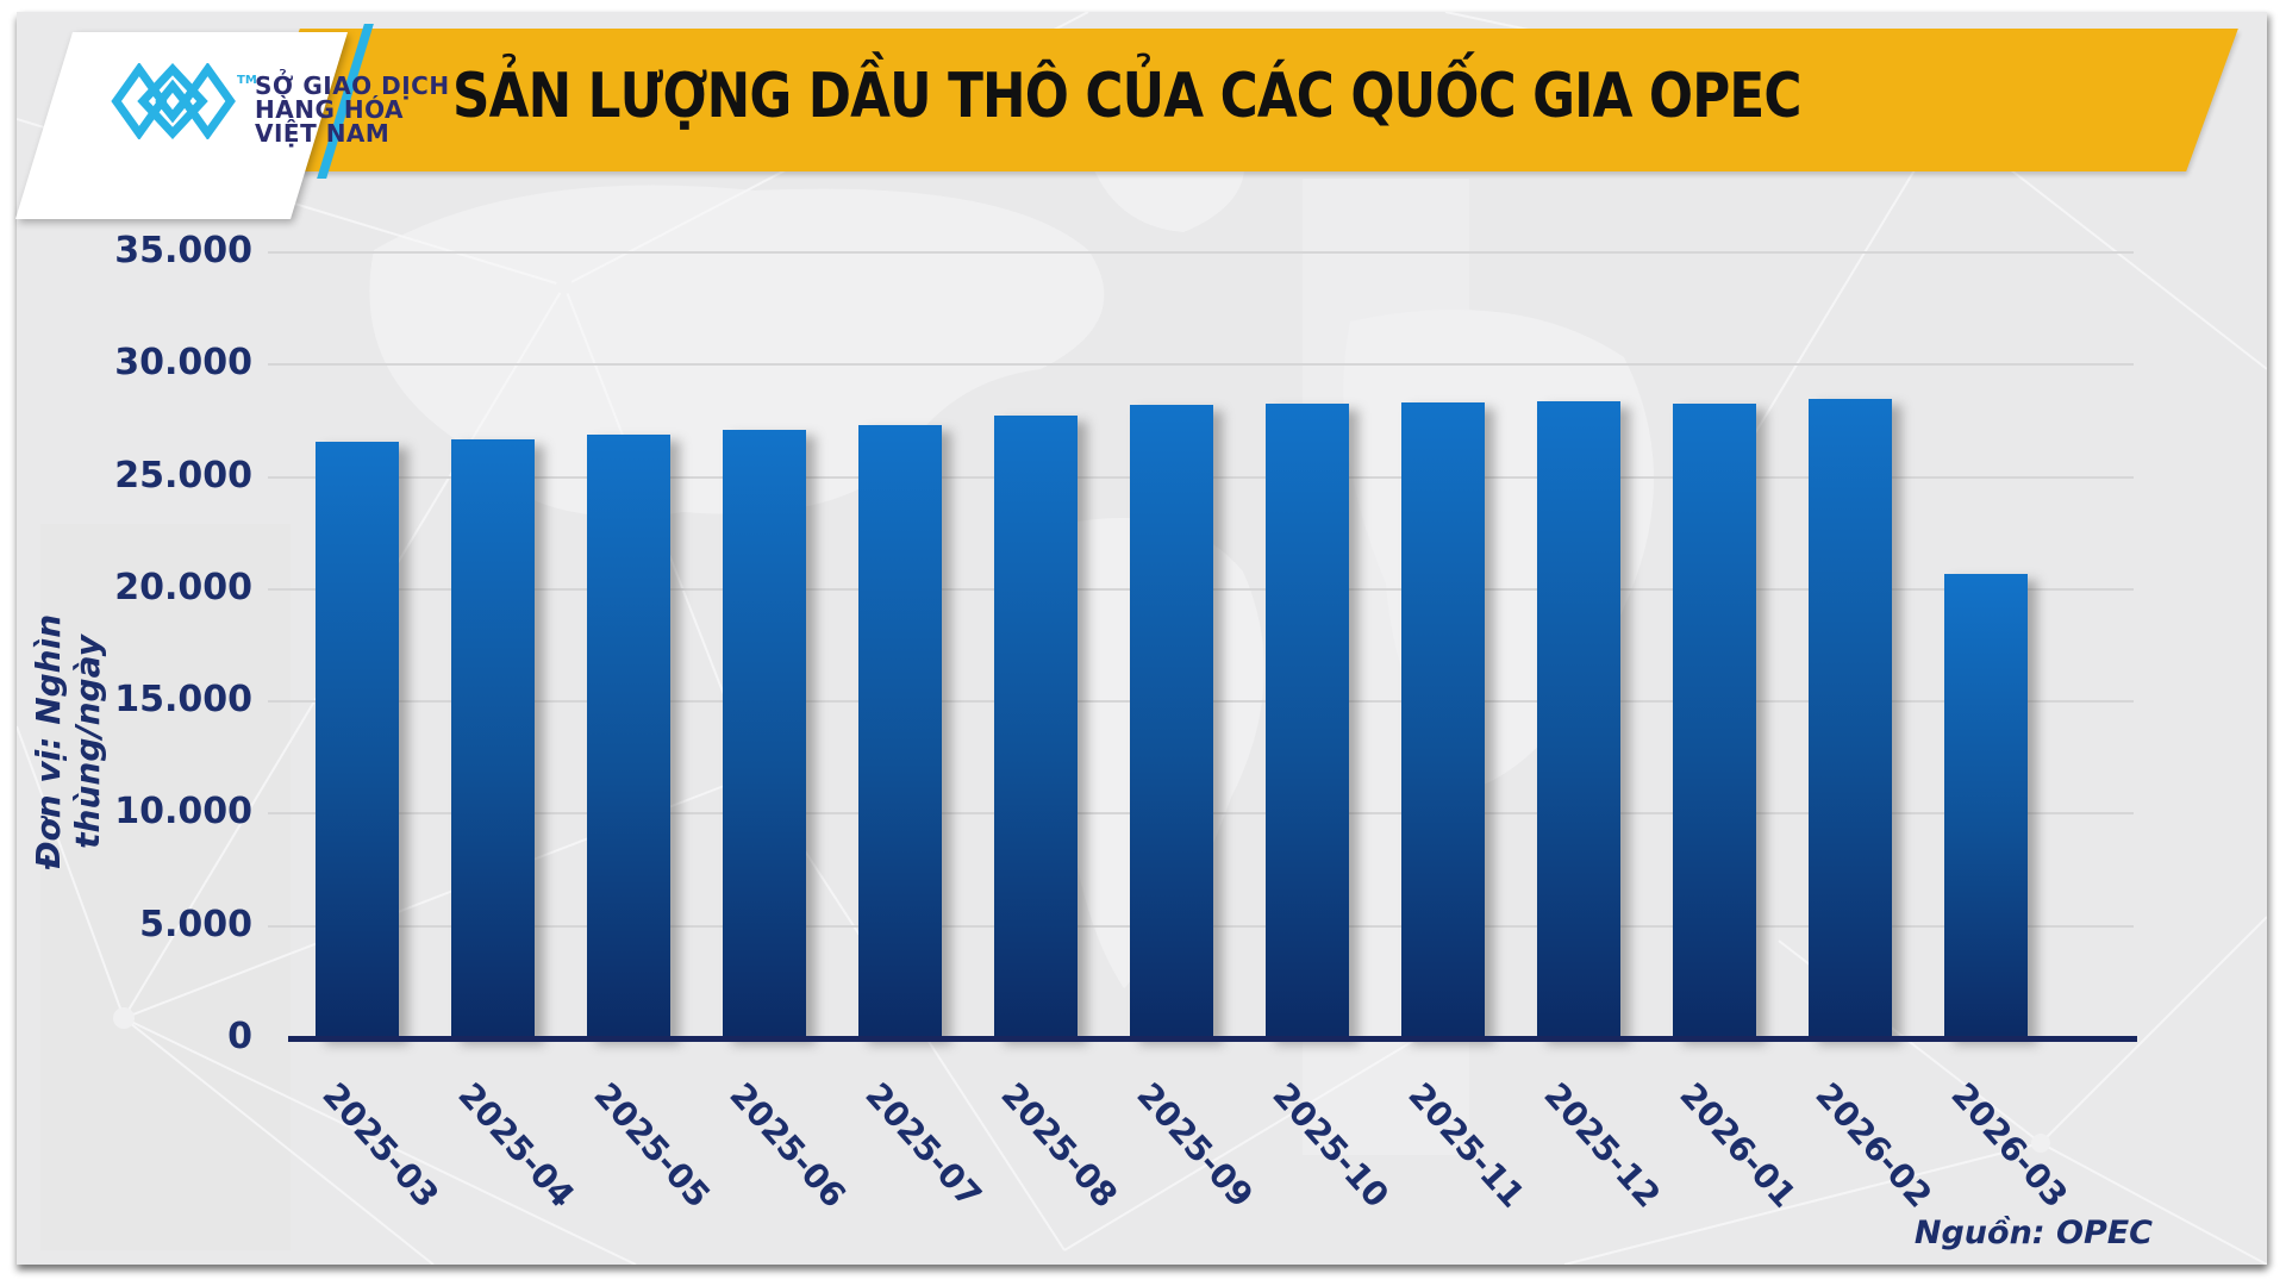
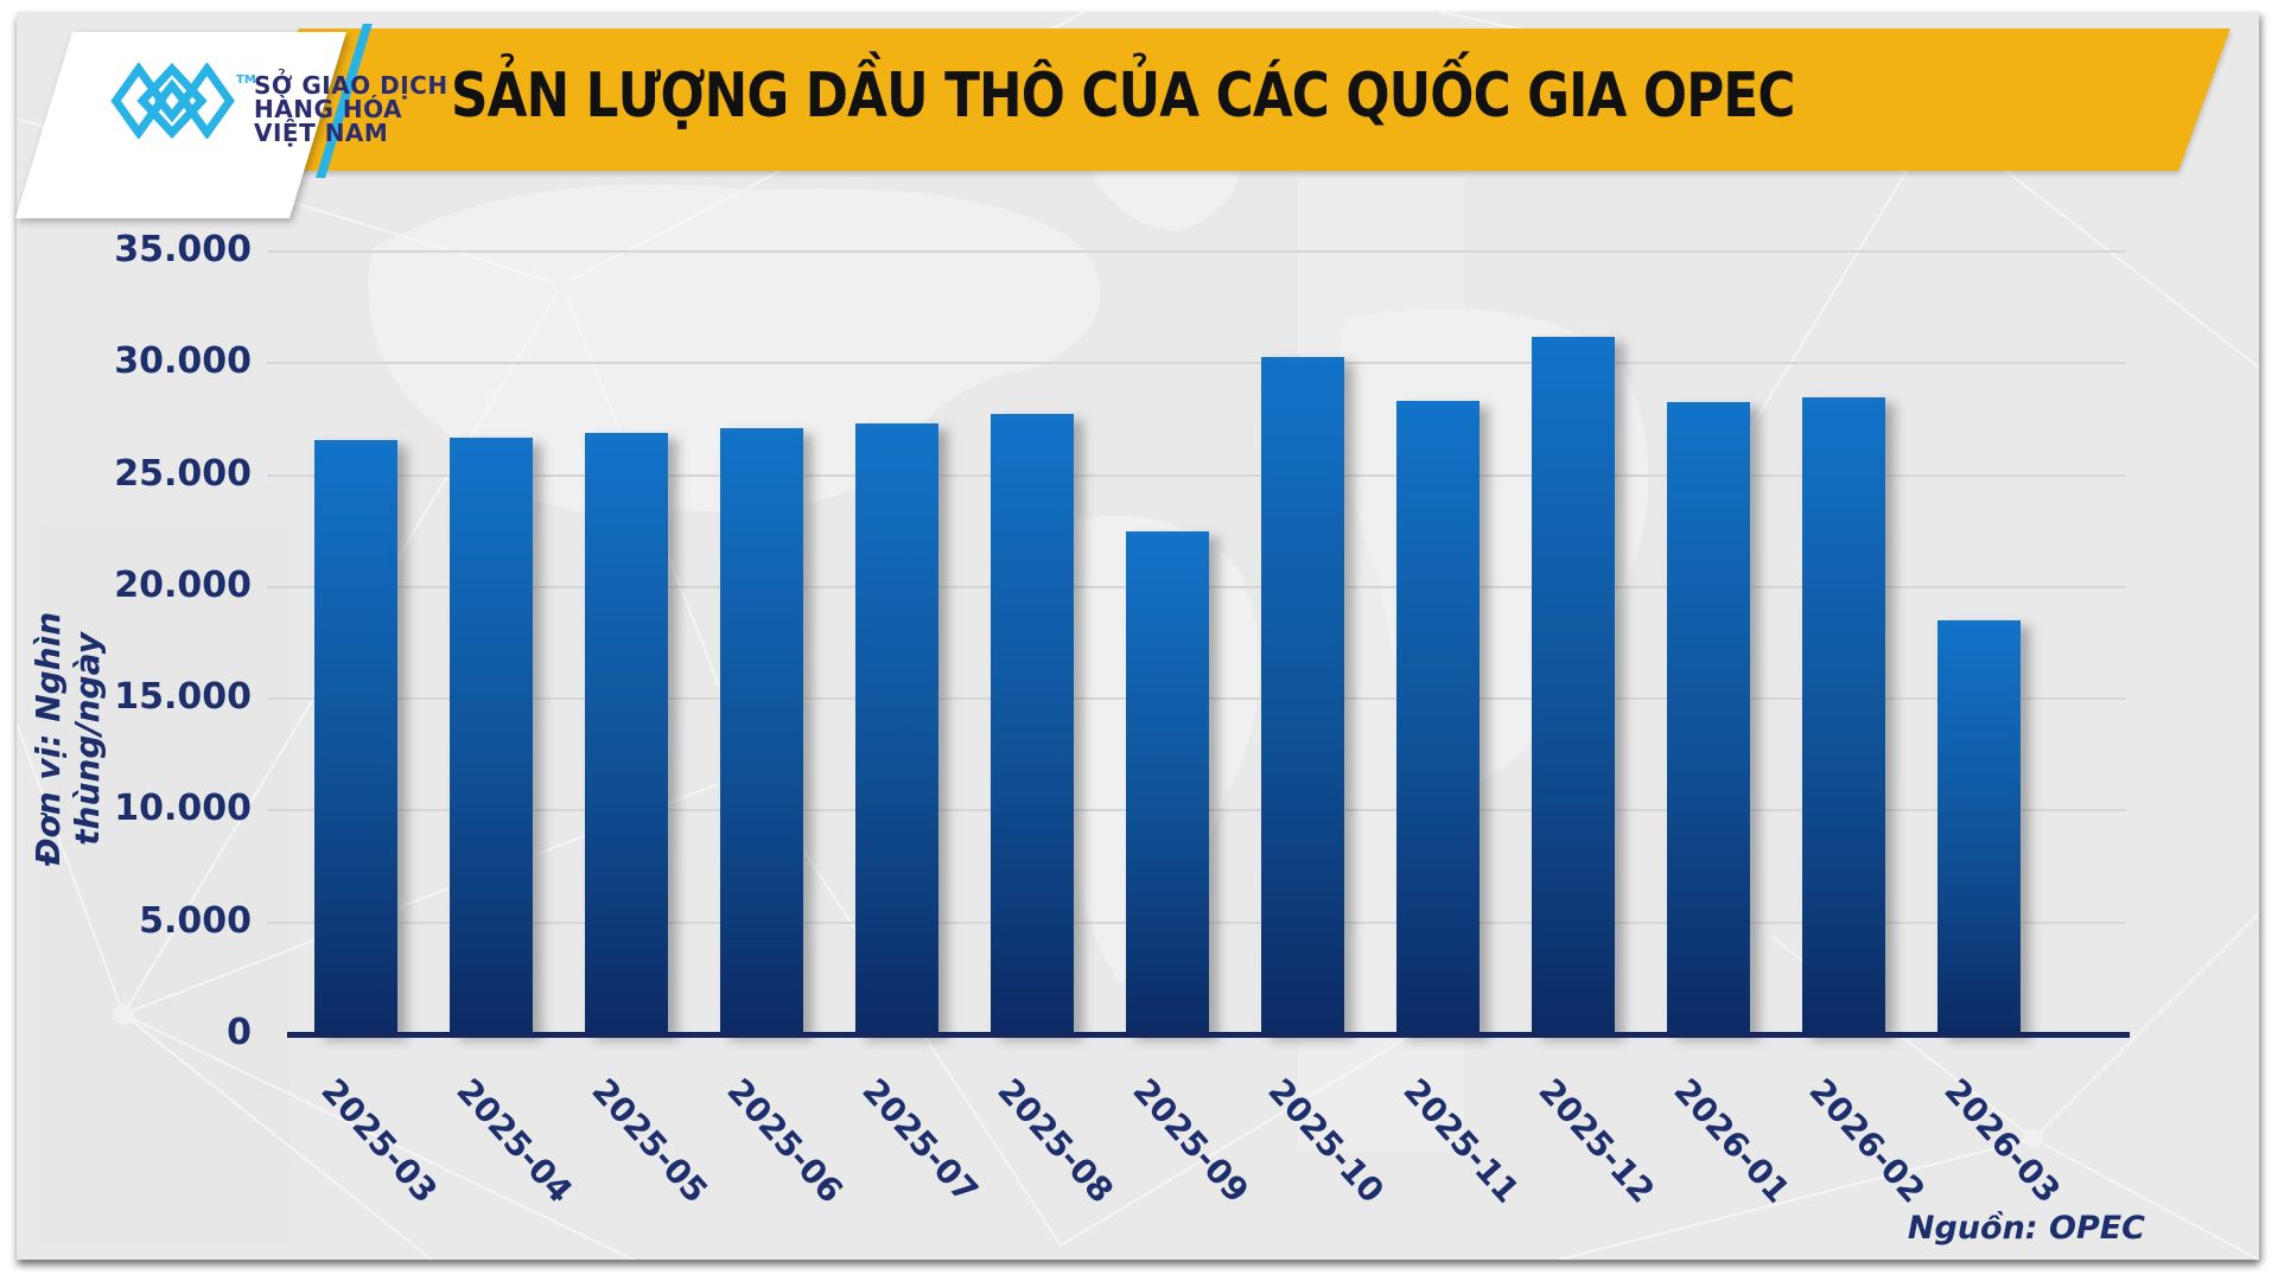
2025-09: 28200 -> 22500
2025-10: 28200 -> 30300
2025-12: 28400 -> 31200
2026-03: 20700 -> 18500
